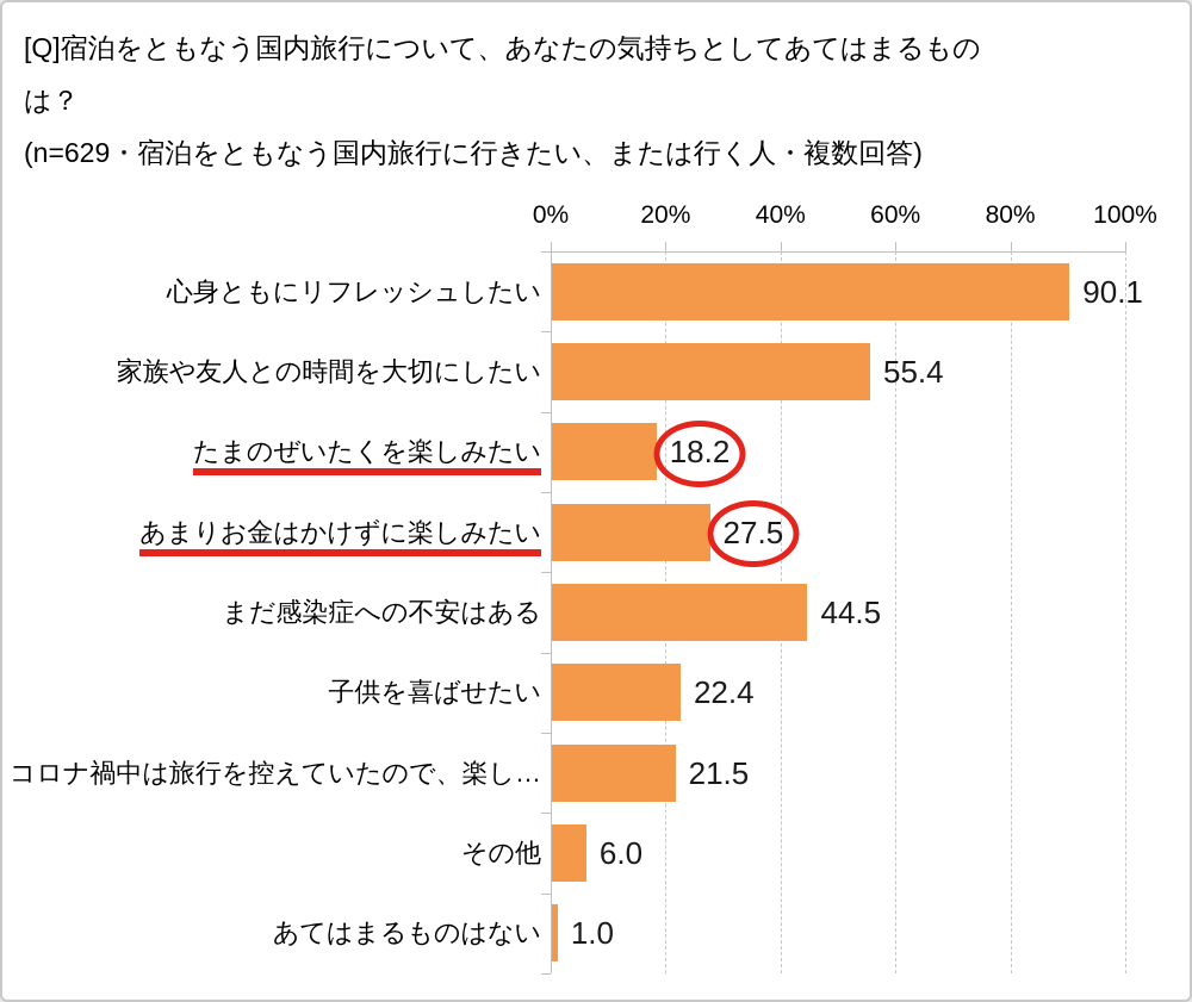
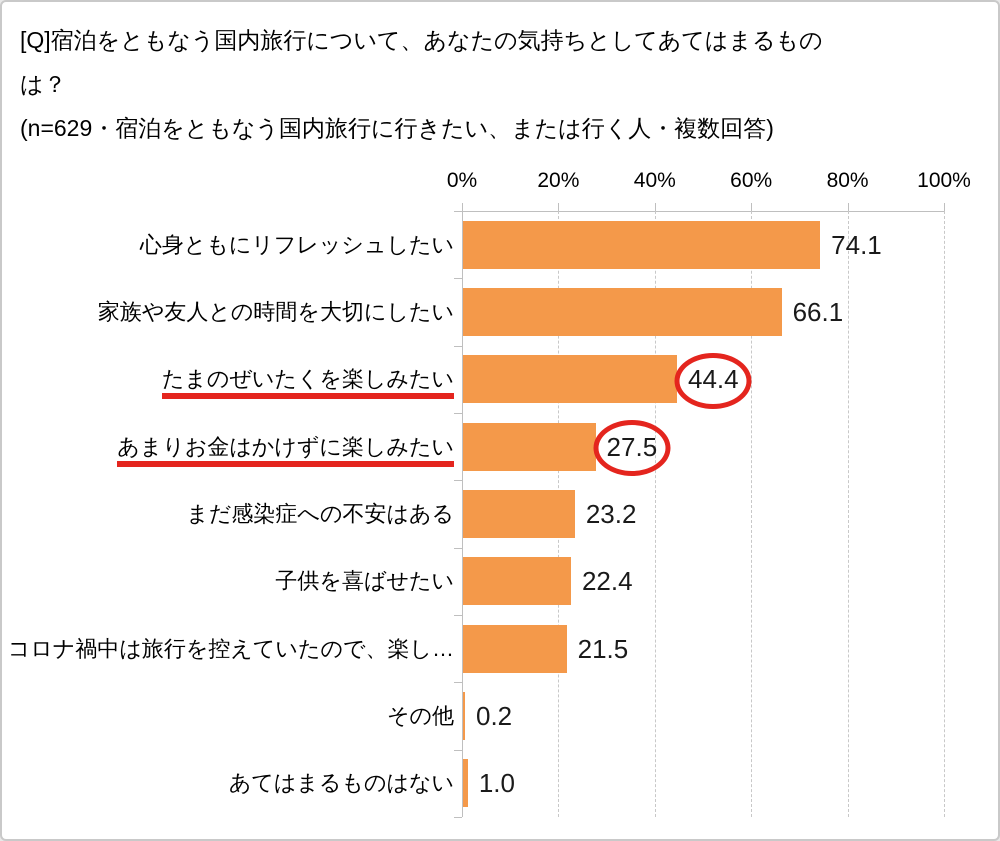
心身ともにリフレッシュしたい: 90.1 -> 74.1
家族や友人との時間を大切にしたい: 55.4 -> 66.1
たまのぜいたくを楽しみたい: 18.2 -> 44.4
まだ感染症への不安はある: 44.5 -> 23.2
その他: 6.0 -> 0.2
